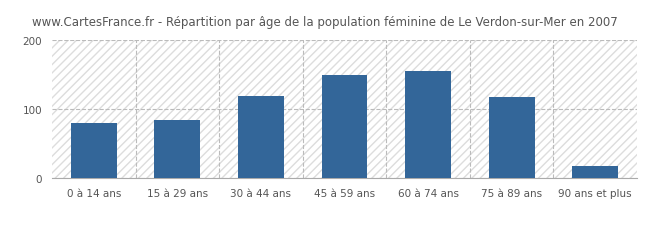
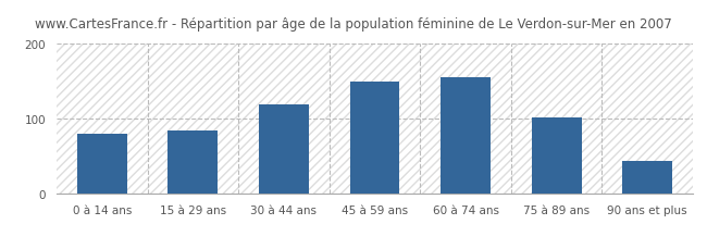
75 à 89 ans: 118 -> 102
90 ans et plus: 18 -> 44
